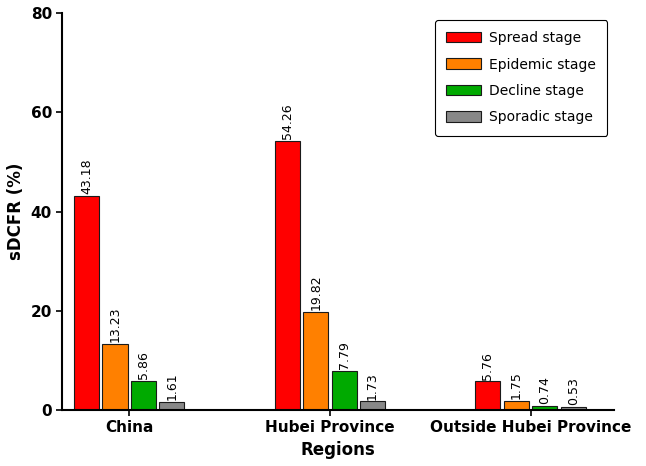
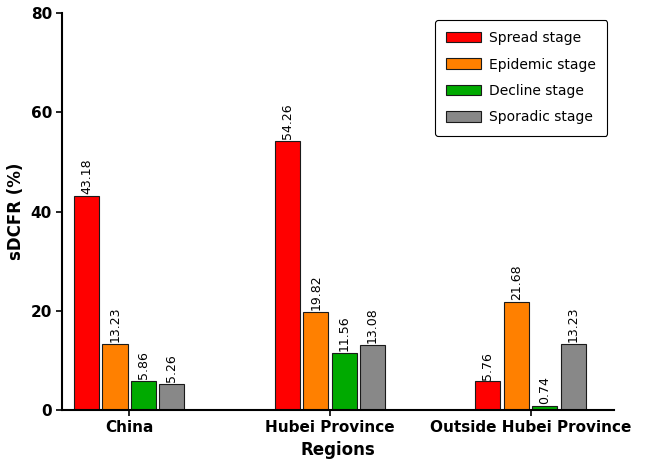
Sporadic stage/China: 1.61 -> 5.26
Decline stage/Hubei Province: 7.79 -> 11.56
Sporadic stage/Hubei Province: 1.73 -> 13.08
Epidemic stage/Outside Hubei Province: 1.75 -> 21.68
Sporadic stage/Outside Hubei Province: 0.53 -> 13.23
